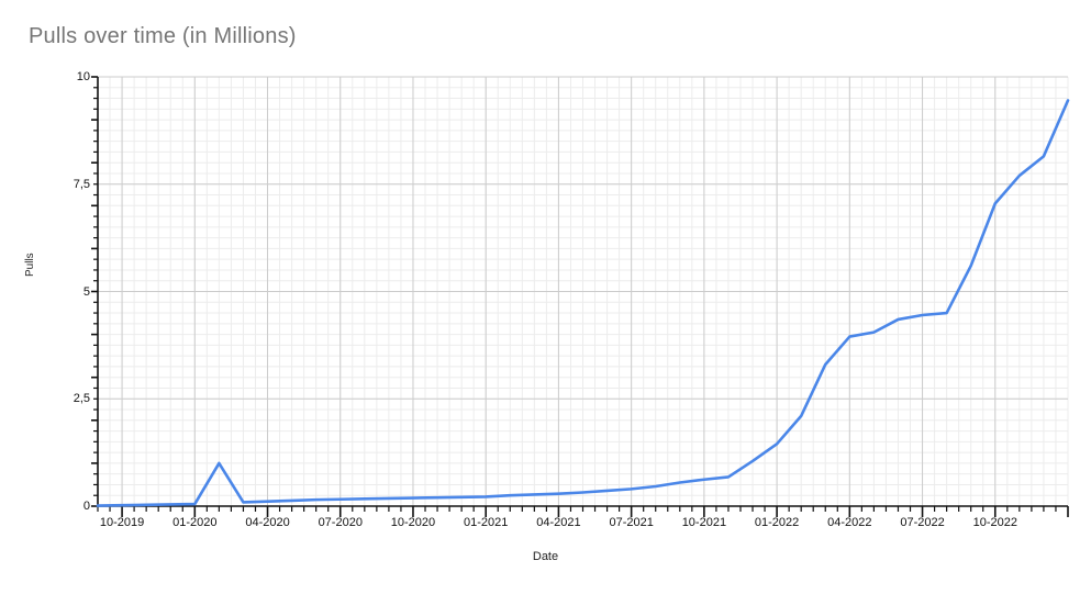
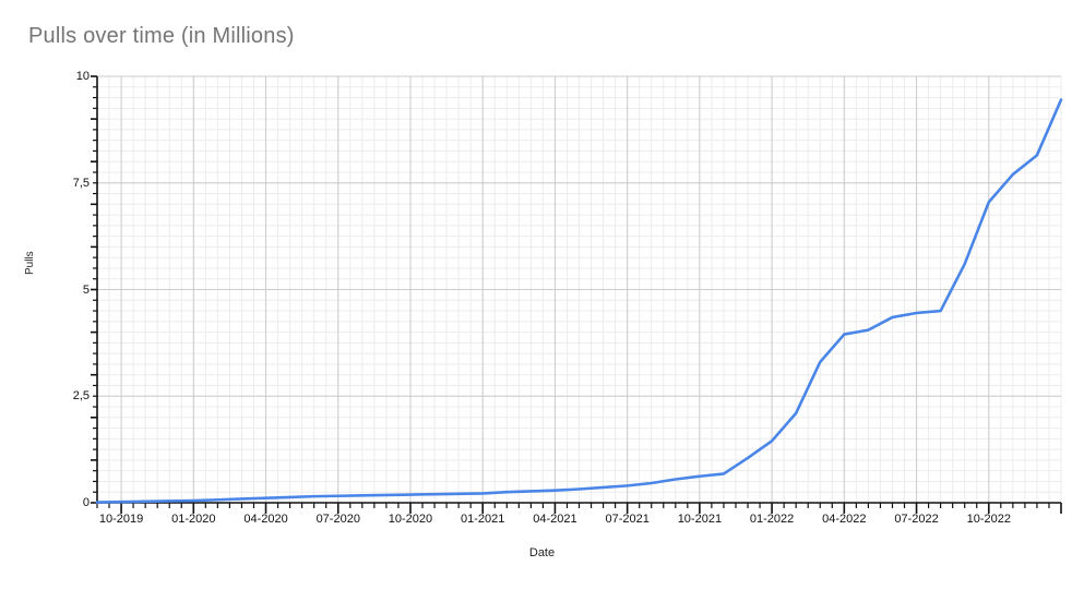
01-2020: 1.0 -> 0.1
